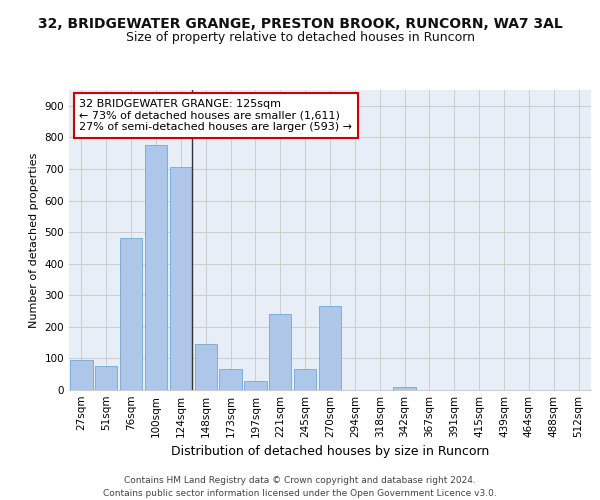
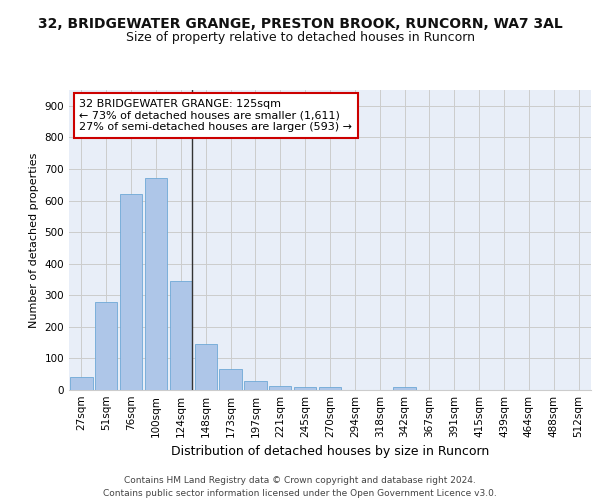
27sqm: 95 -> 40
51sqm: 75 -> 280
76sqm: 480 -> 620
100sqm: 775 -> 670
124sqm: 705 -> 345
221sqm: 240 -> 12
245sqm: 65 -> 11
270sqm: 265 -> 10
